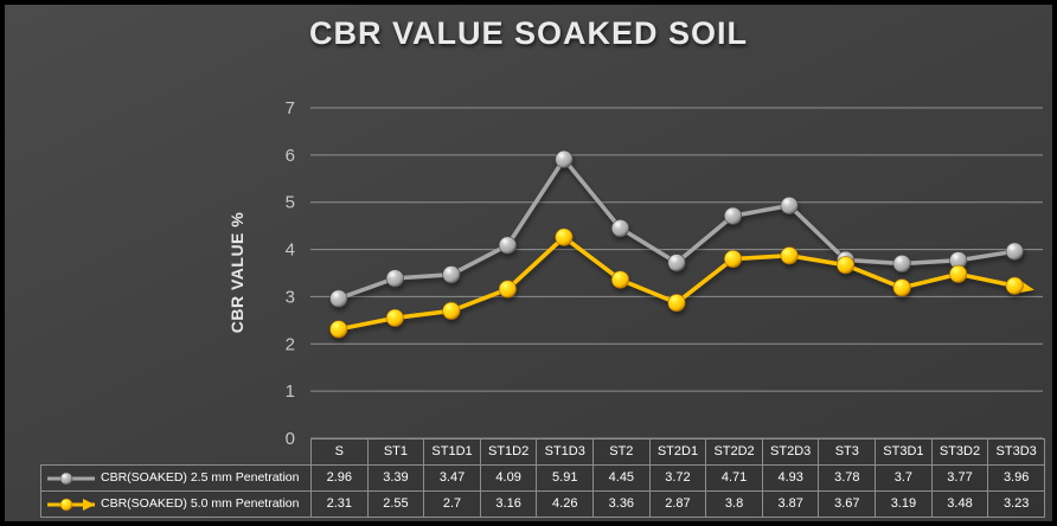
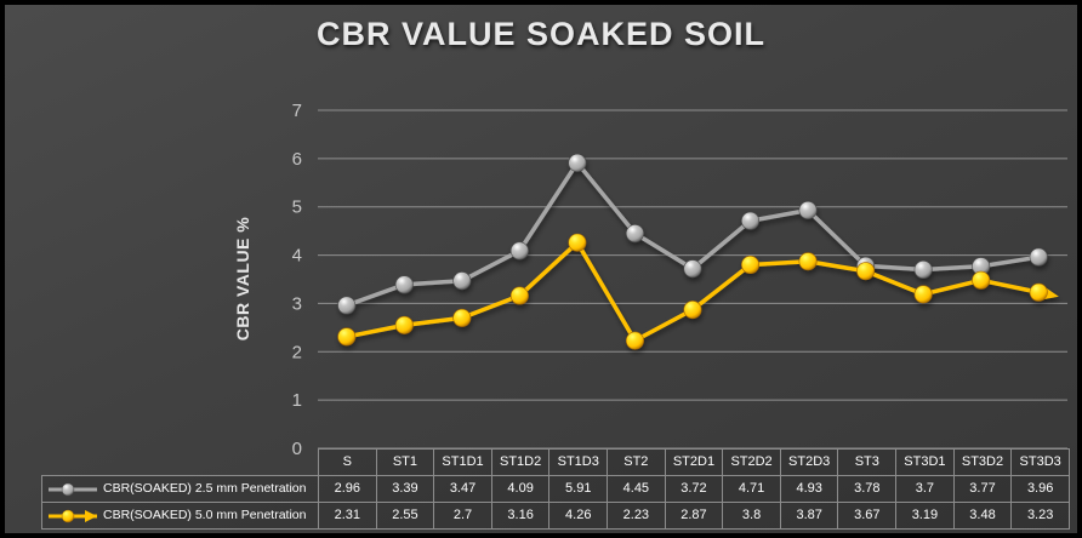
CBR(SOAKED) 5.0 mm Penetration/ST2: 3.36 -> 2.23
